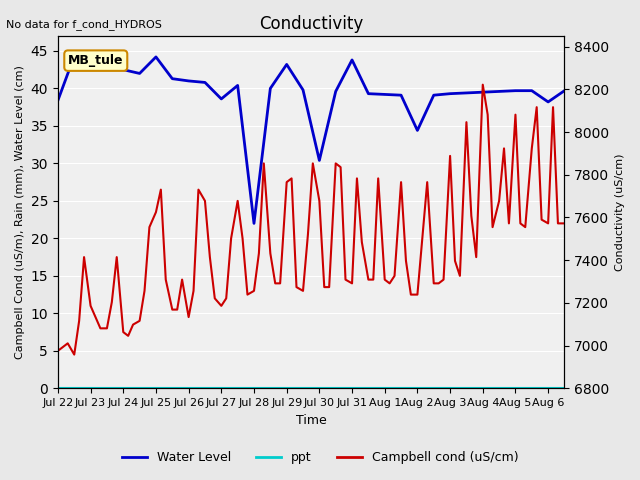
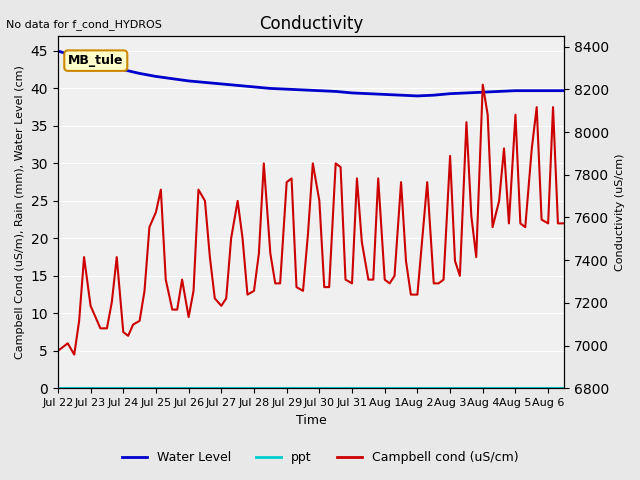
Water Level/Jul 22: 38.4 -> 45.0
Water Level/Jul 25: 44.2 -> 41.6
Water Level/Jul 27: 38.6 -> 40.6
Water Level/Jul 28: 22.0 -> 40.2
Water Level/Jul 29: 43.2 -> 39.9
Water Level/Jul 30: 30.4 -> 39.7
Water Level/Jul 31: 43.8 -> 39.4
Water Level/Aug 2: 34.4 -> 39.0
Water Level/Aug 6: 38.2 -> 39.7
